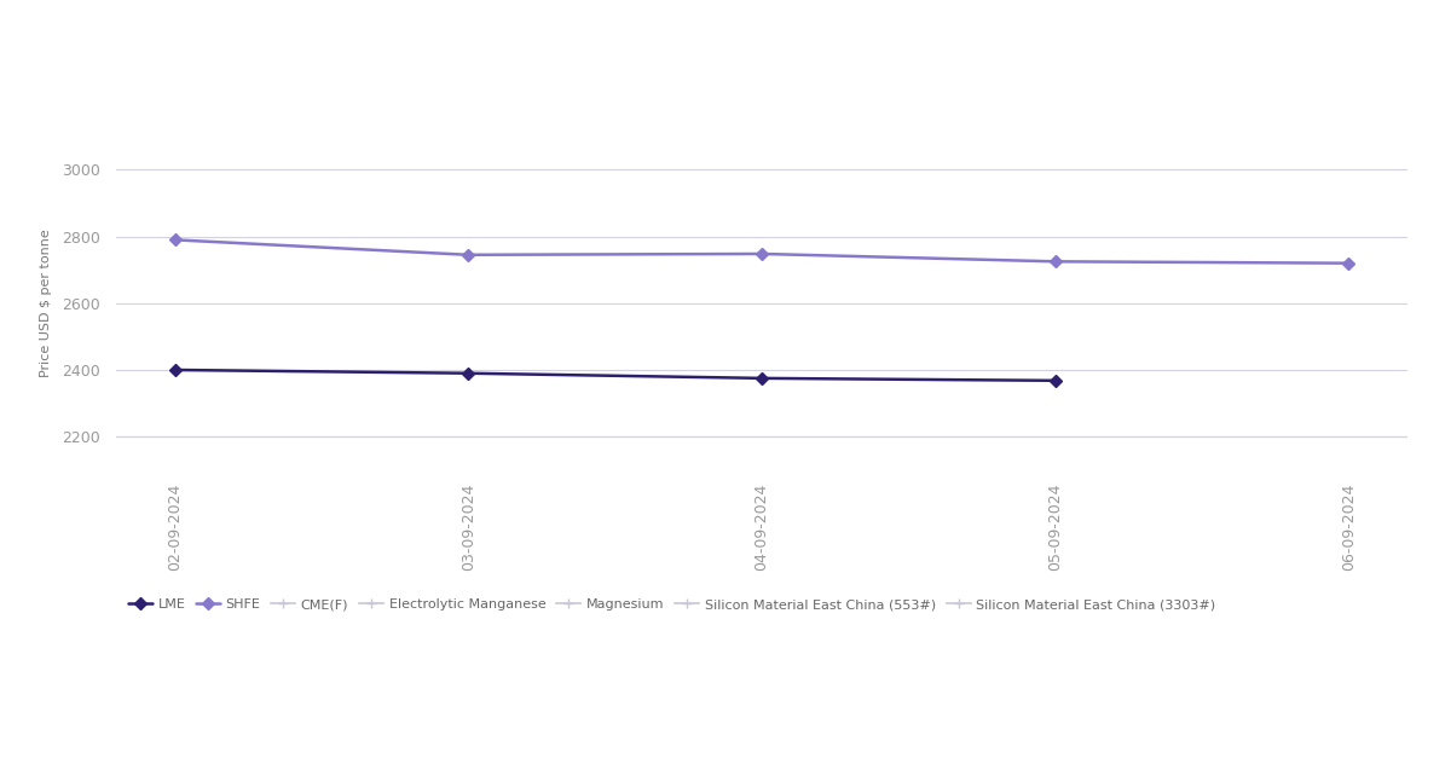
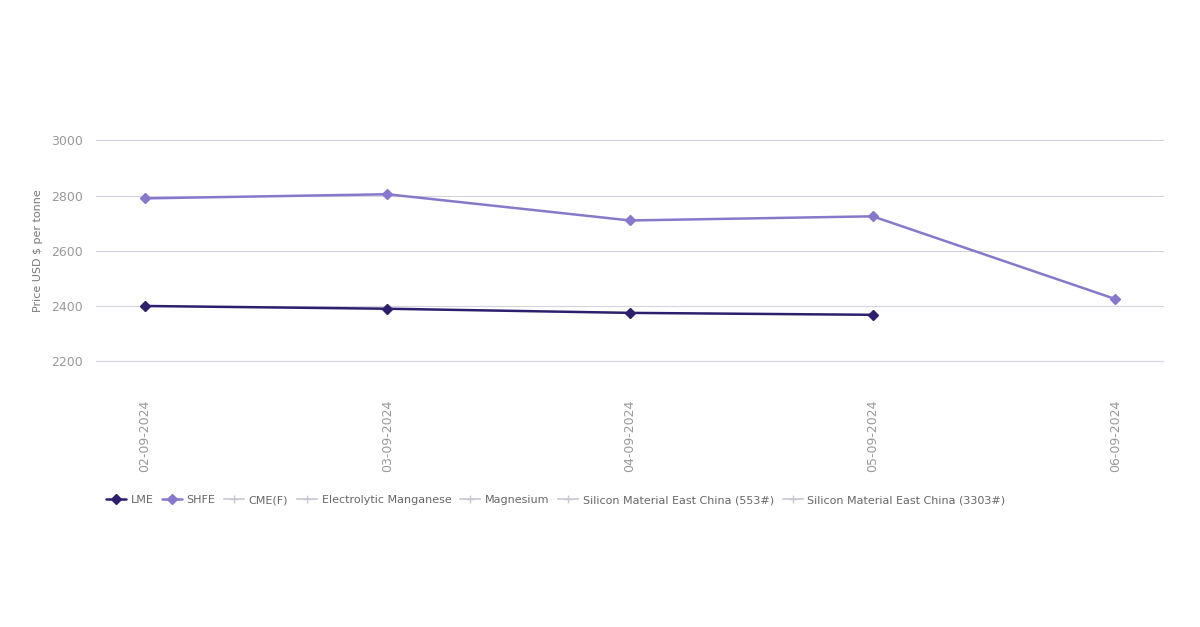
SHFE/03-09-2024: 2745 -> 2805
SHFE/04-09-2024: 2748 -> 2710
SHFE/06-09-2024: 2720 -> 2425
